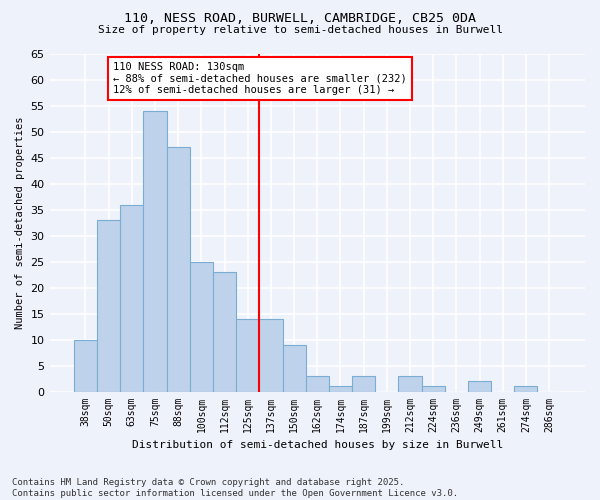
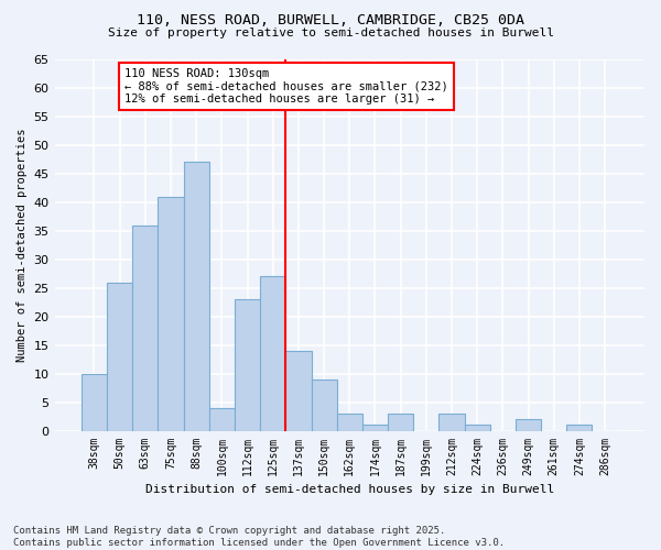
50sqm: 33 -> 26
75sqm: 54 -> 41
100sqm: 25 -> 4
125sqm: 14 -> 27
